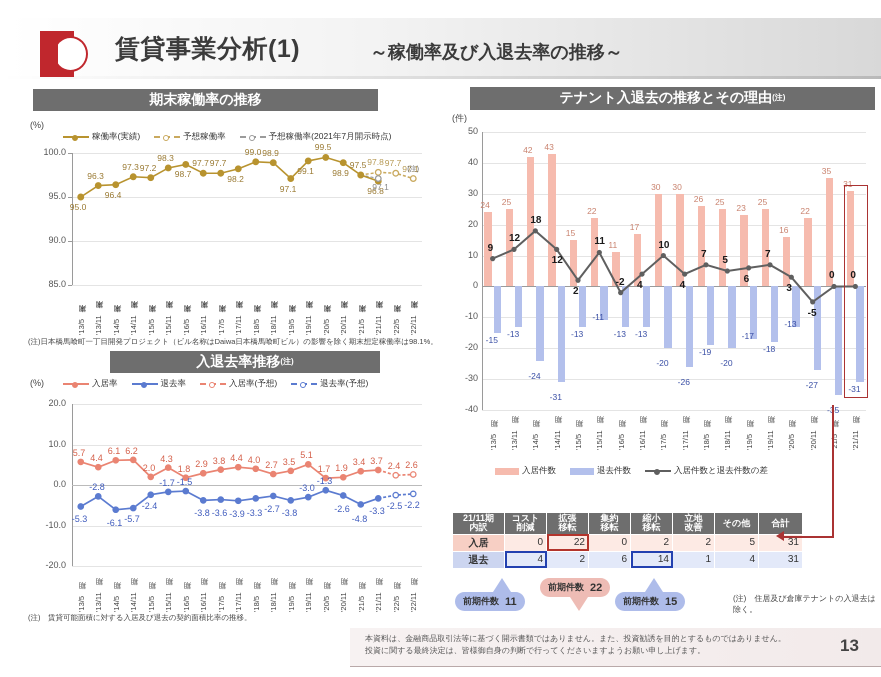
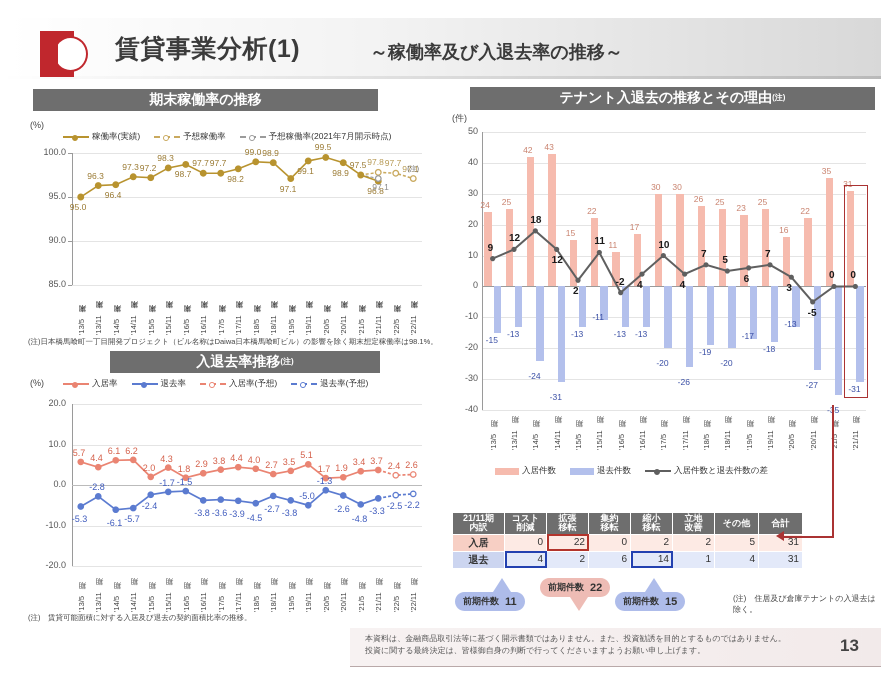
入退去率推移/退去率/'18/5期: -3.3 -> -4.5
入退去率推移/退去率/'19/11期: -3.0 -> -5.0
